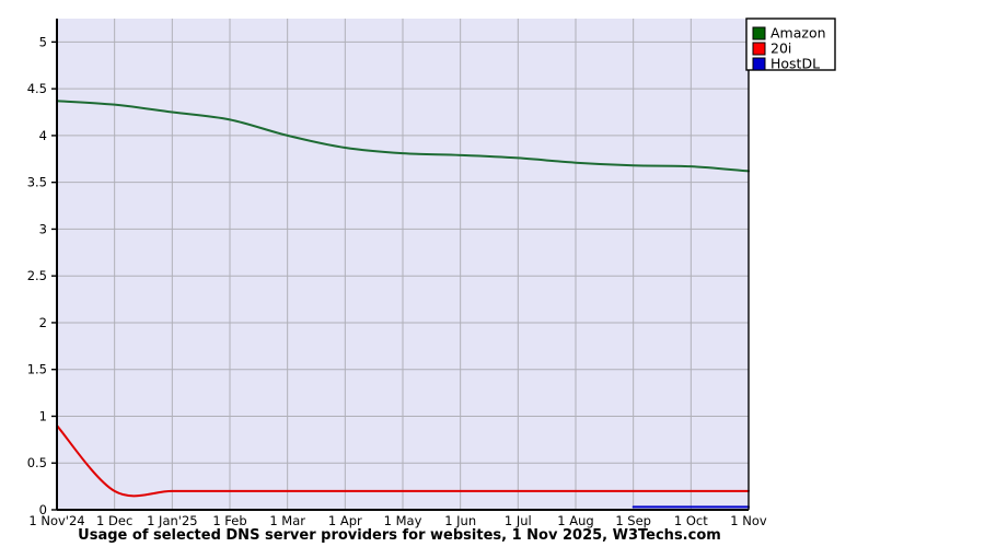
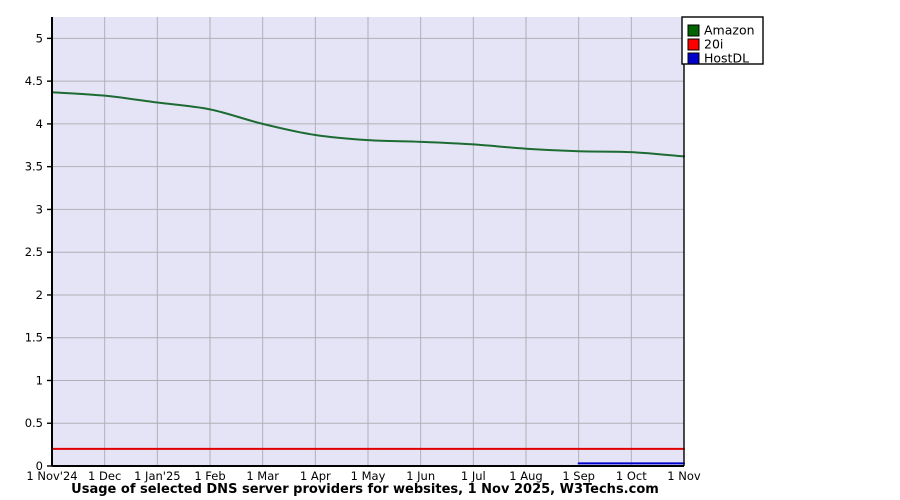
20i/1 Nov'24: 0.9 -> 0.2
